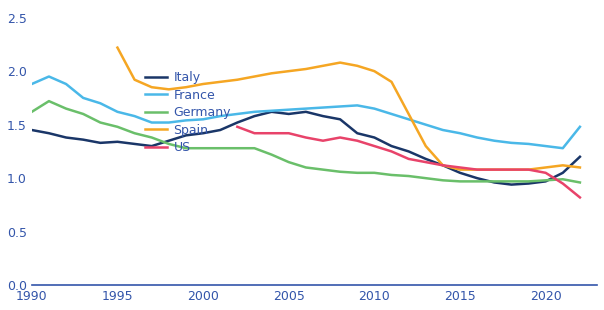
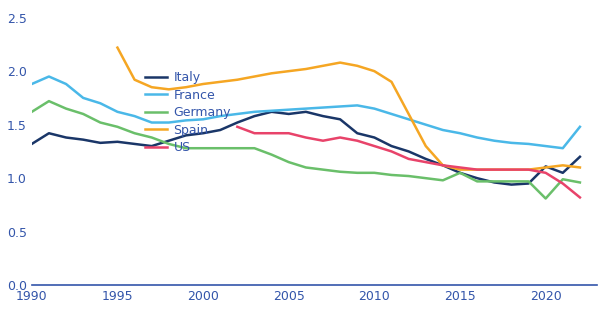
Italy/1990: 1.45 -> 1.32
Germany/2015: 0.97 -> 1.05
Italy/2020: 0.97 -> 1.11
Germany/2020: 0.98 -> 0.81
